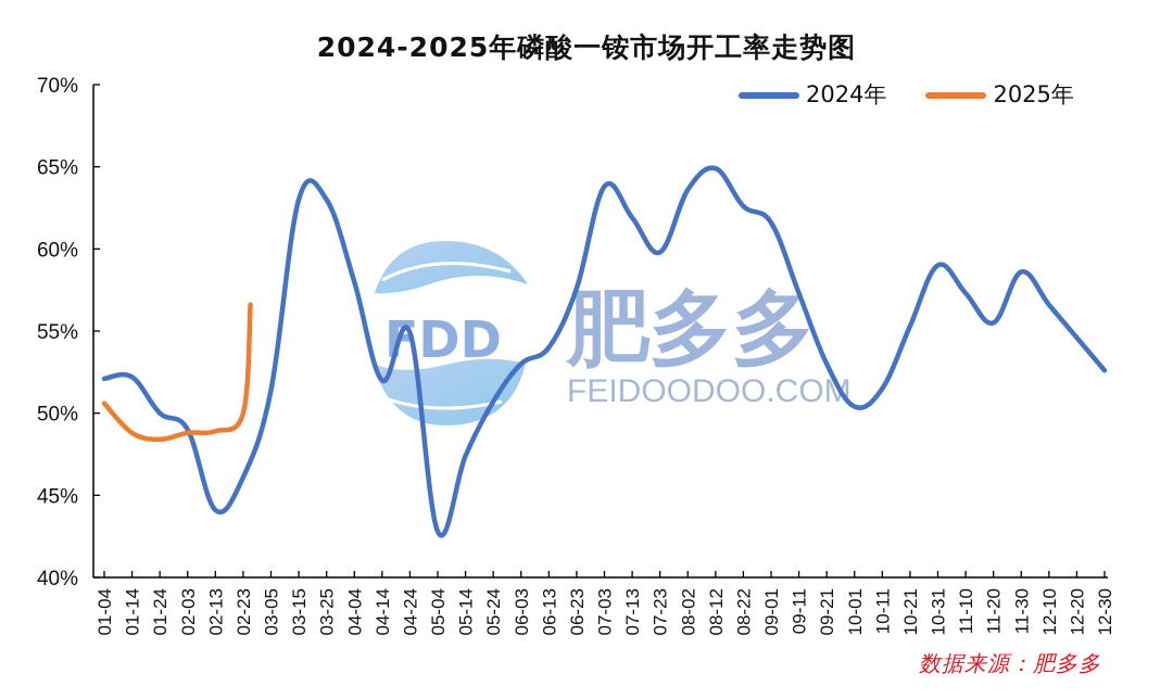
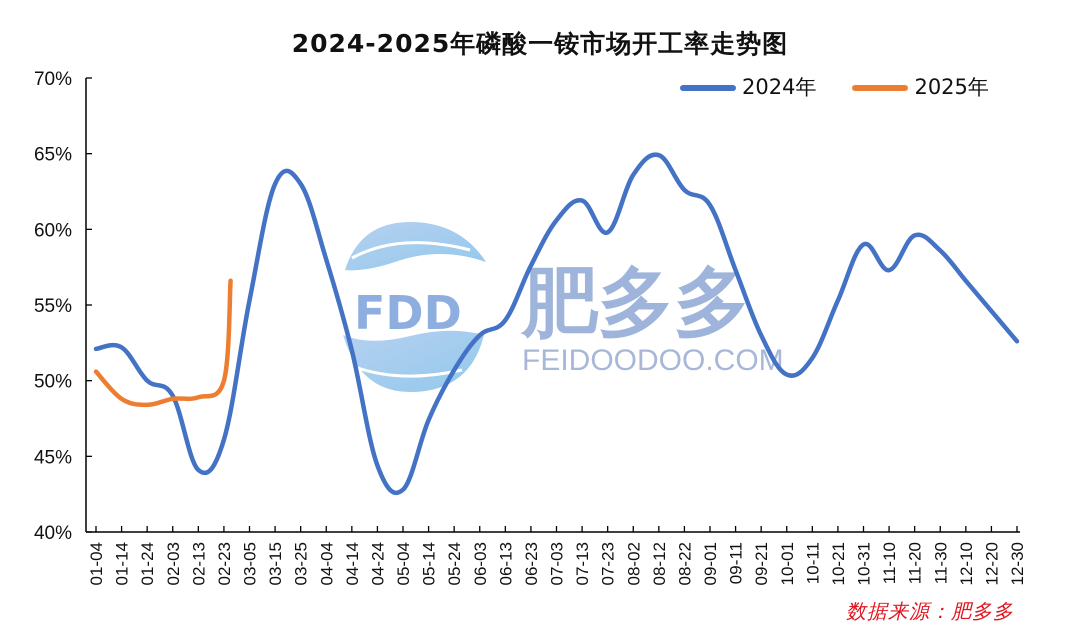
2024年/03-05: 51.4% -> 55.3%
2024年/04-24: 54.9% -> 44.4%
2024年/07-03: 63.8% -> 60.6%
2024年/11-20: 55.5% -> 59.6%
